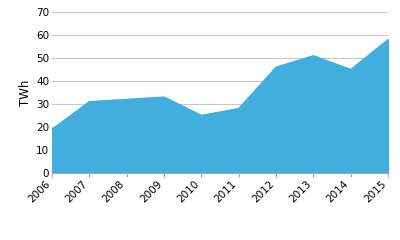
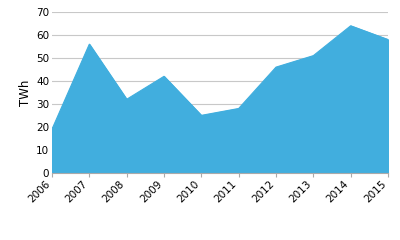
2007: 31 -> 56
2009: 33 -> 42
2014: 45 -> 64
